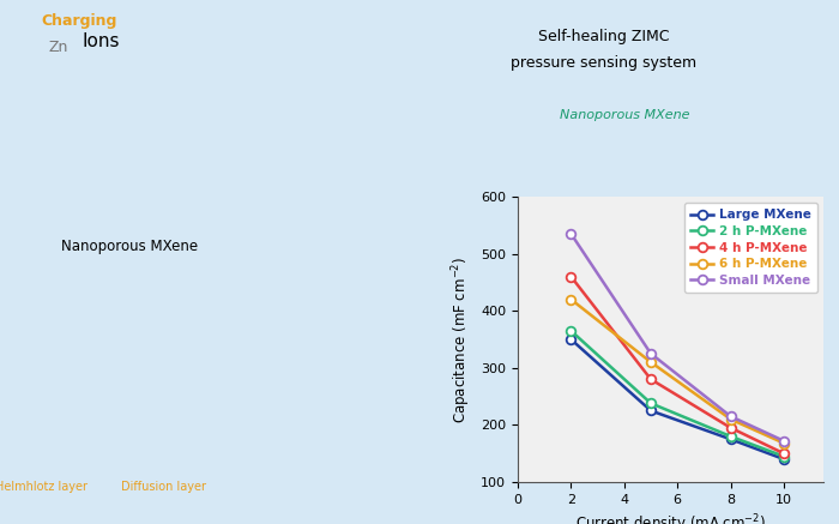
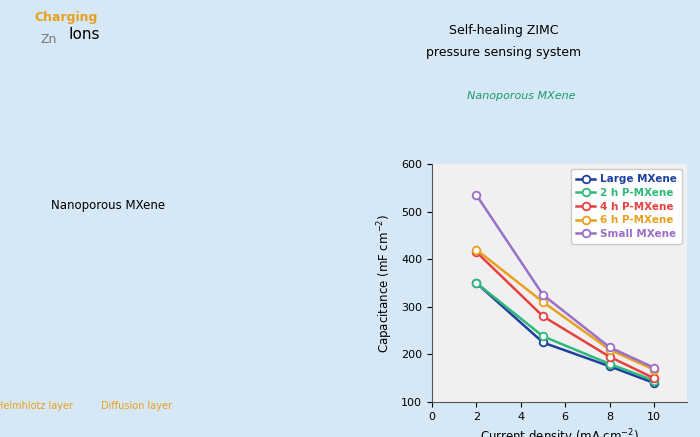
2 h P-MXene/2: 365 -> 350
4 h P-MXene/2: 460 -> 415
